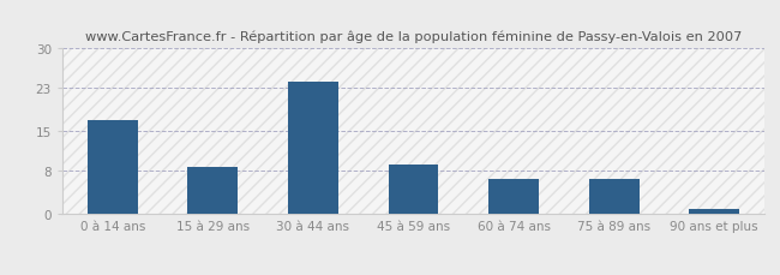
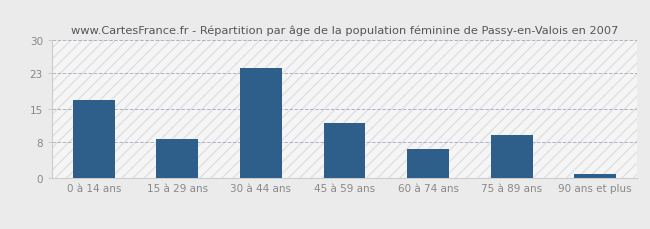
45 à 59 ans: 9.0 -> 12.0
75 à 89 ans: 6.5 -> 9.5
